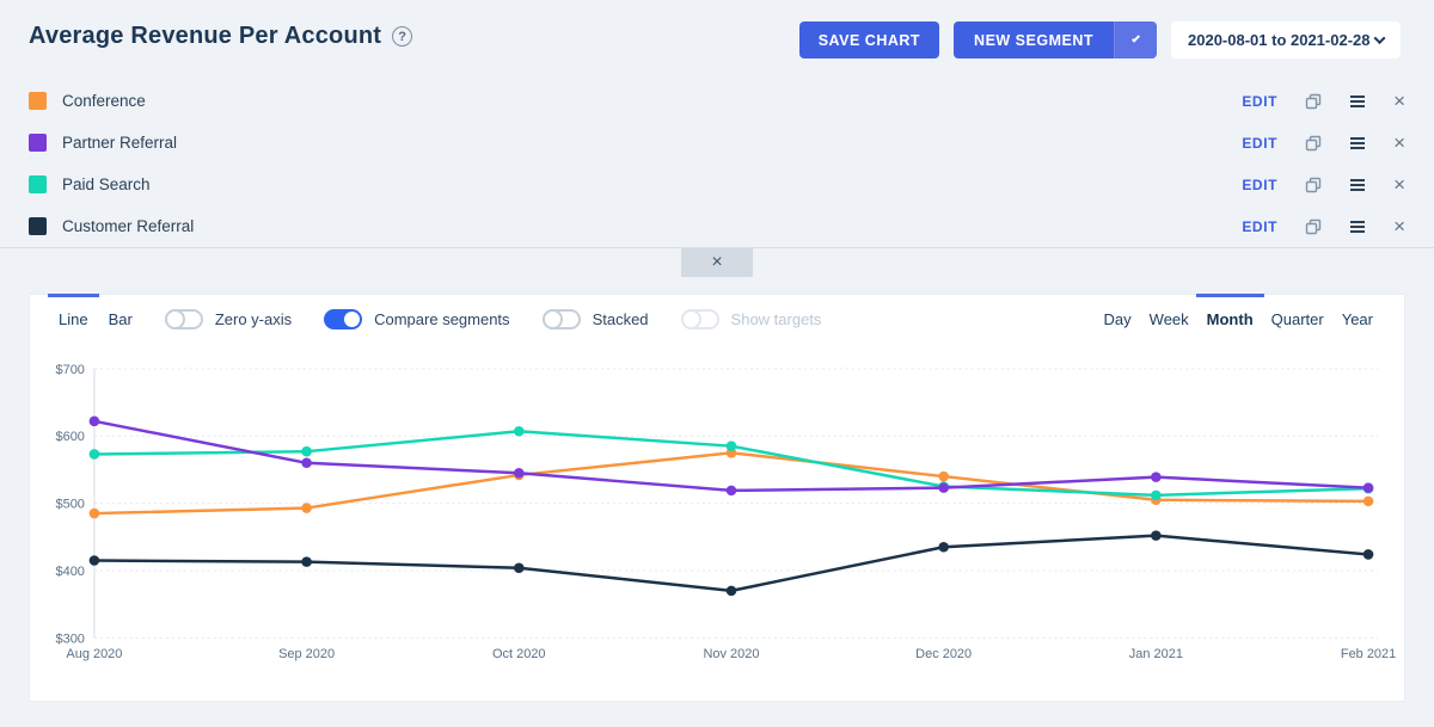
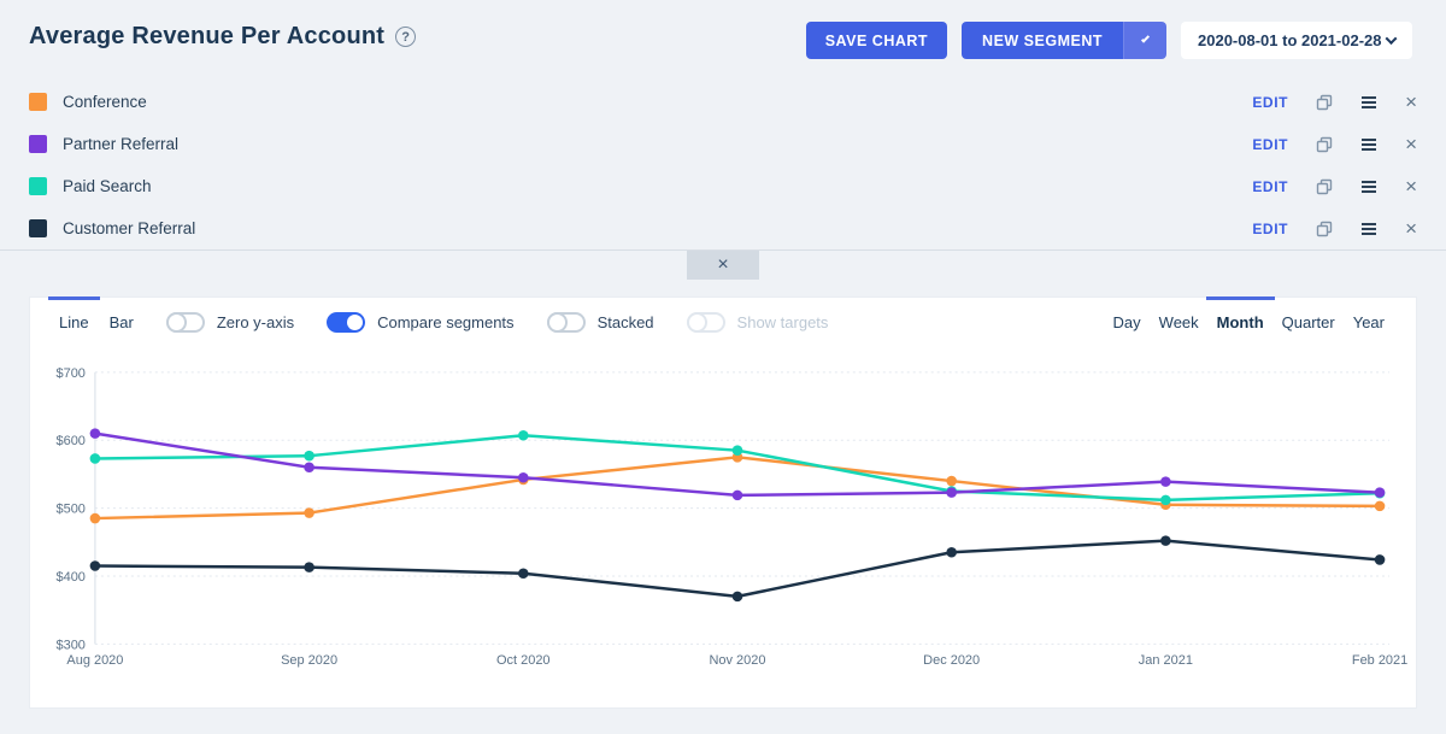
Partner Referral/Aug 2020: $620 -> $610
